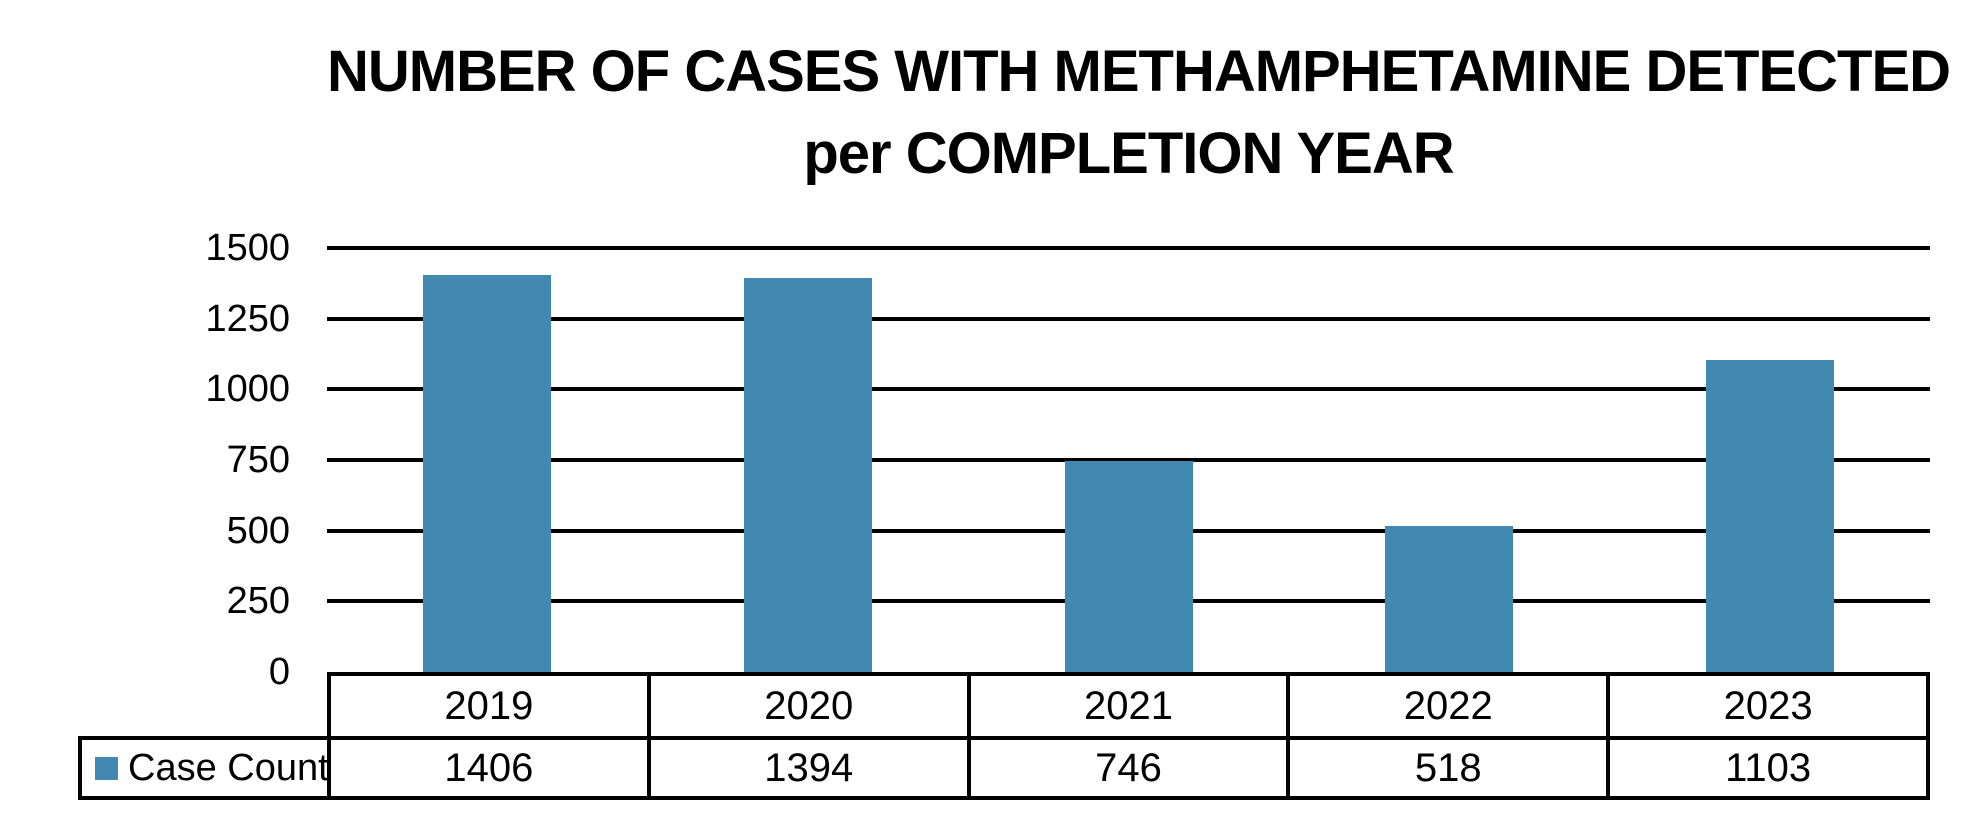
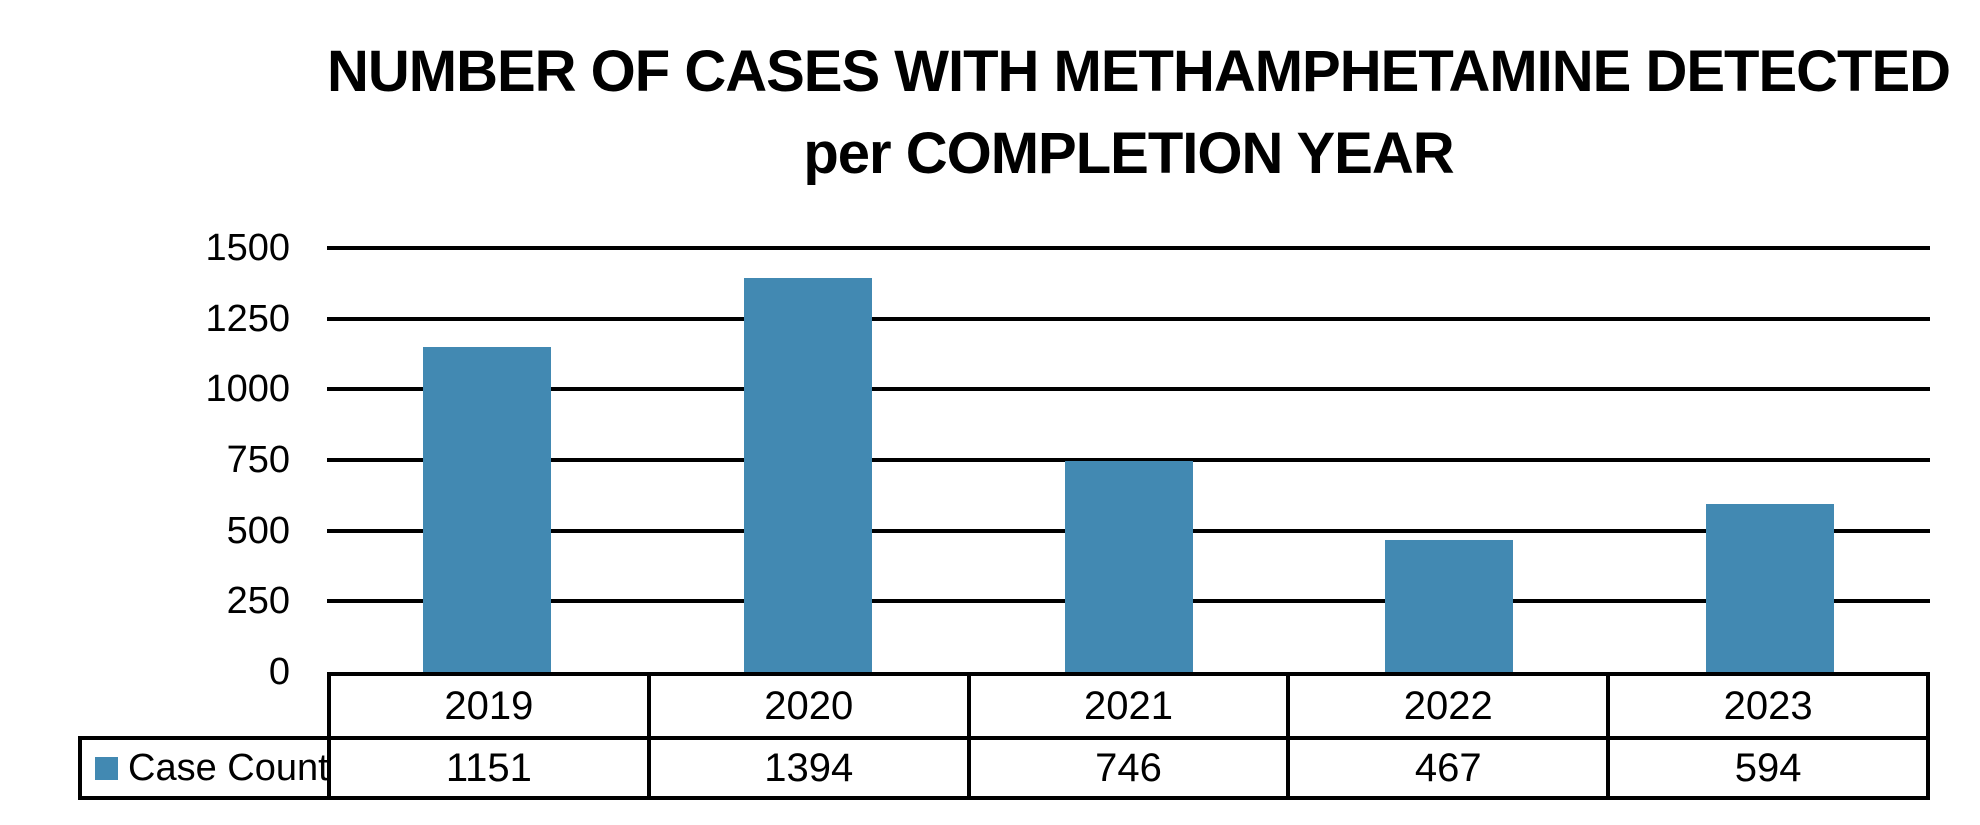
2019: 1406 -> 1151
2022: 518 -> 467
2023: 1103 -> 594
